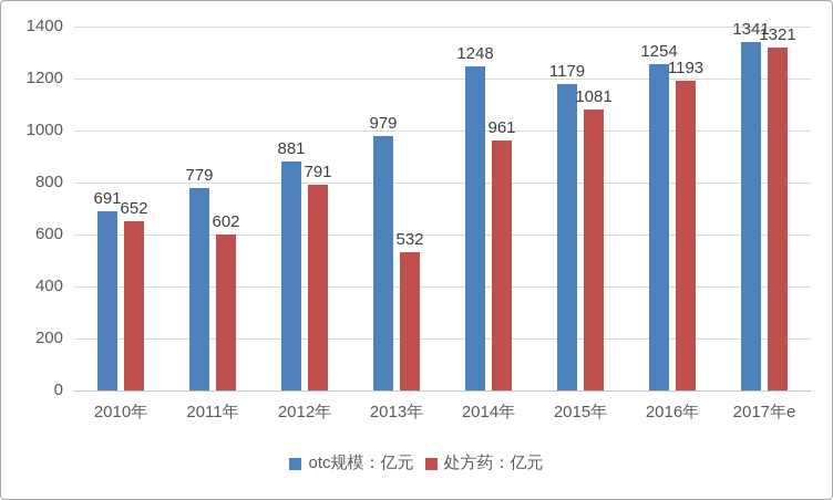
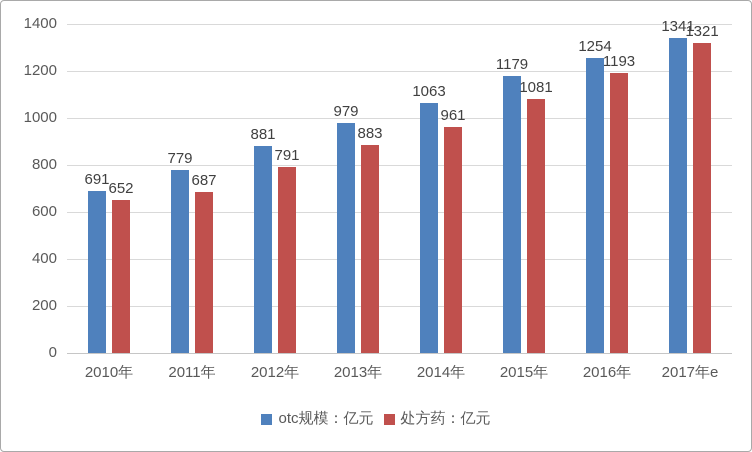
处方药：亿元/2011年: 602 -> 687
处方药：亿元/2013年: 532 -> 883
otc规模：亿元/2014年: 1248 -> 1063
